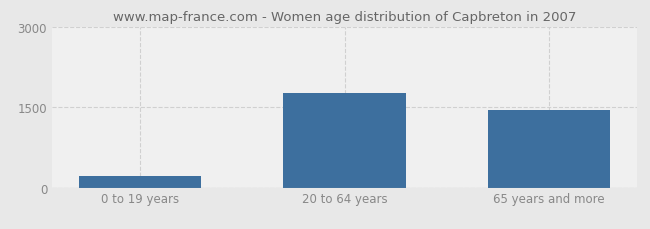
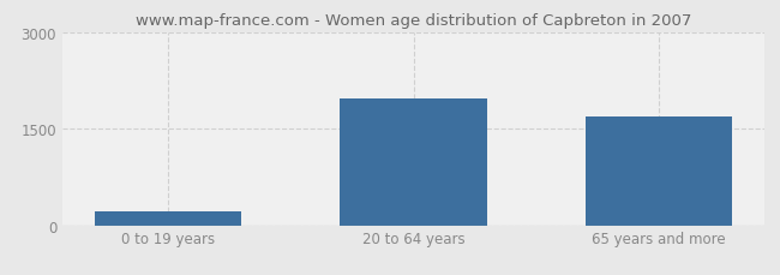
20 to 64 years: 1760 -> 1960
65 years and more: 1440 -> 1680
